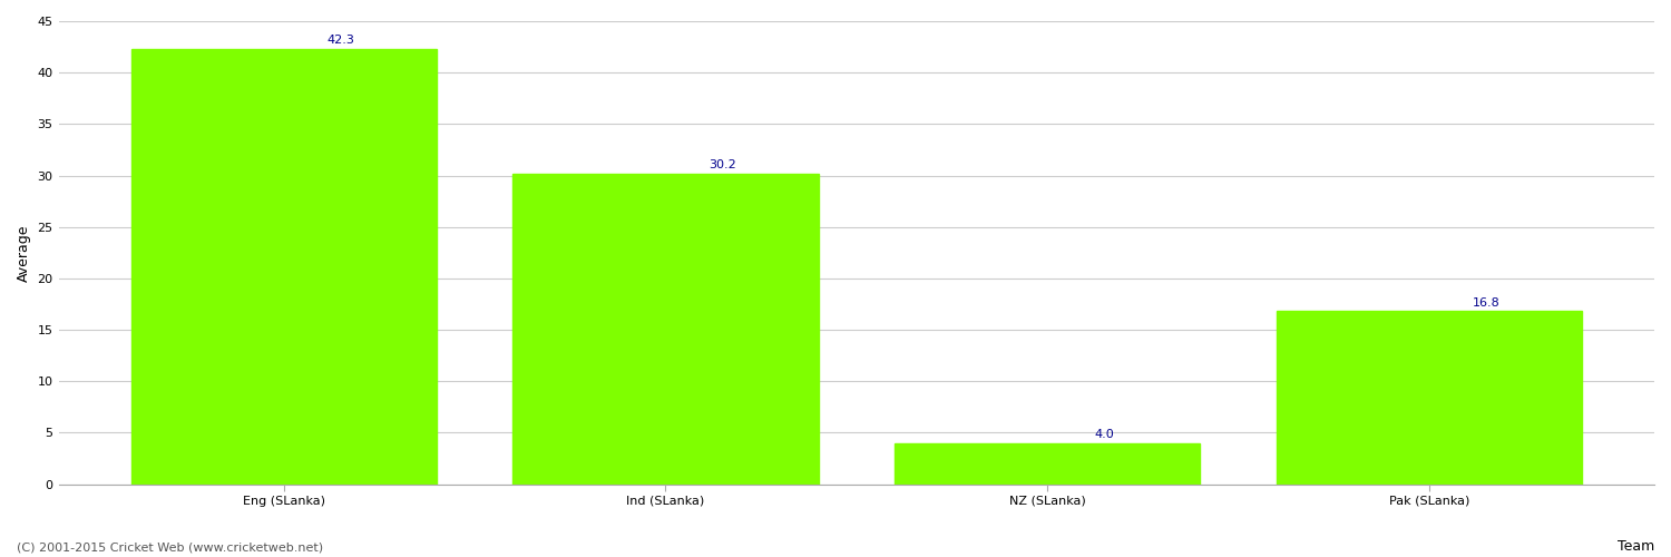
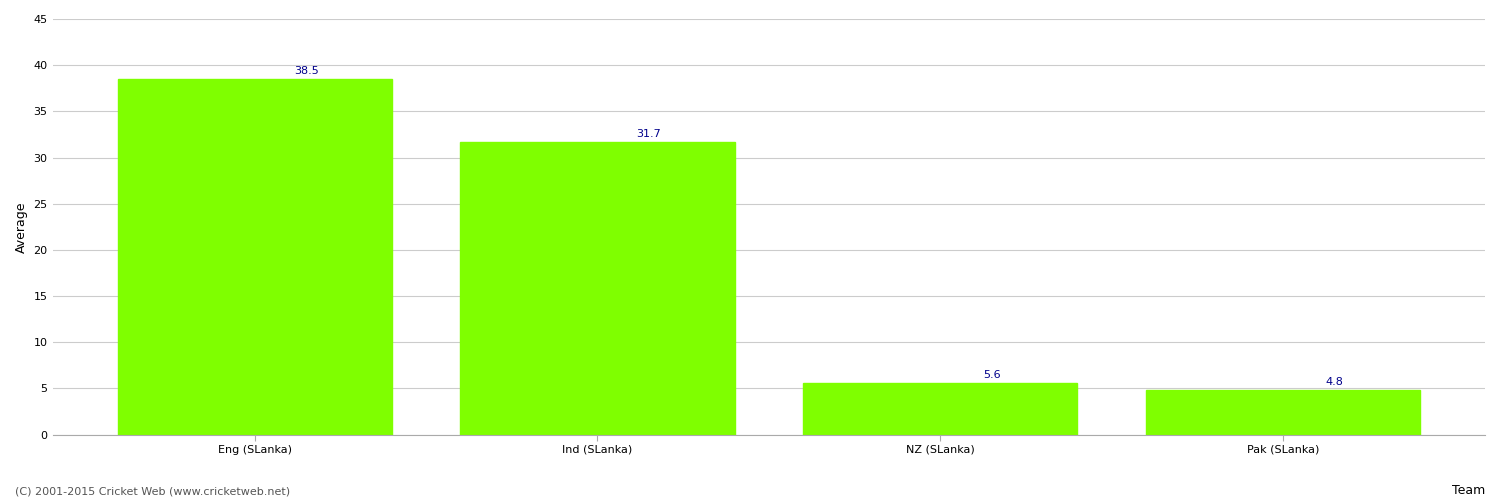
Eng (SLanka): 42.3 -> 38.5
Ind (SLanka): 30.2 -> 31.7
NZ (SLanka): 4.0 -> 5.6
Pak (SLanka): 16.8 -> 4.8
